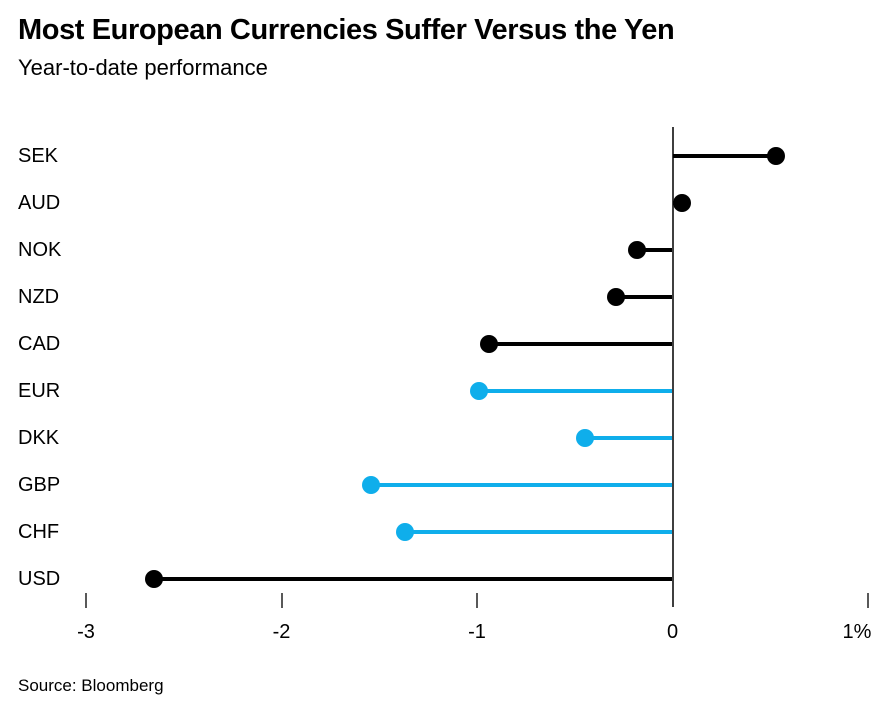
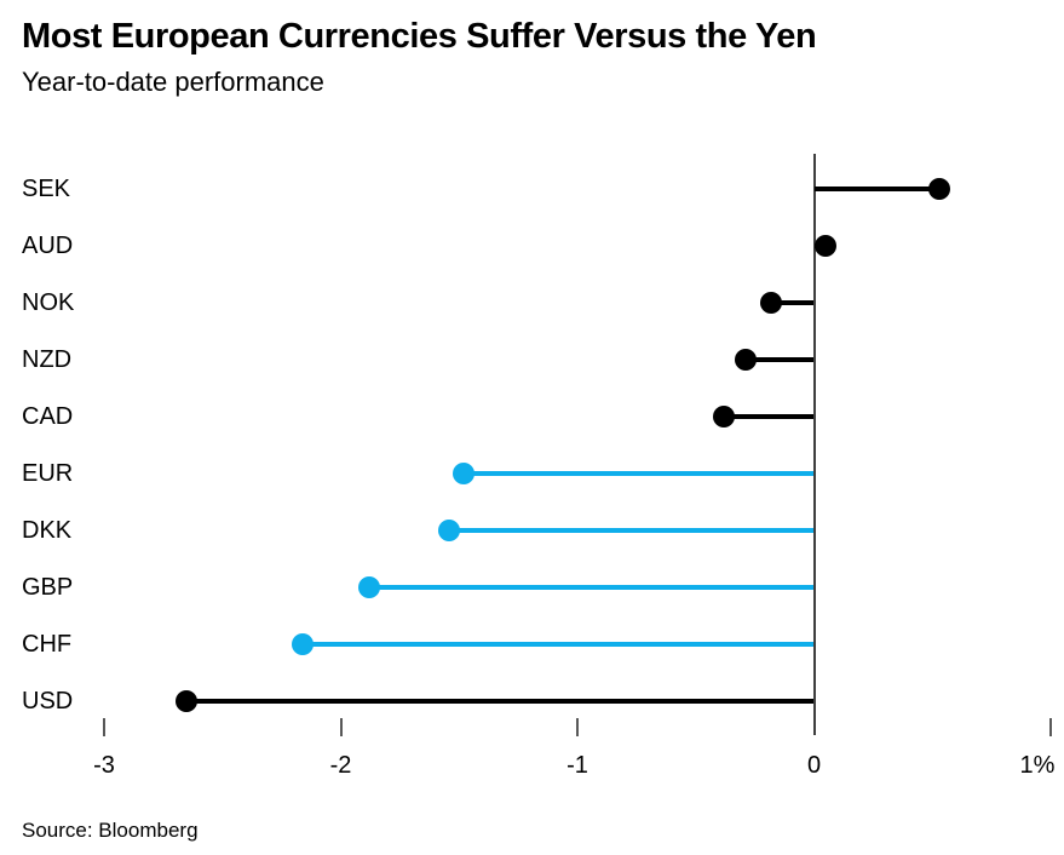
CAD: -0.94% -> -0.38%
EUR: -0.99% -> -1.48%
DKK: -0.45% -> -1.54%
GBP: -1.54% -> -1.88%
CHF: -1.37% -> -2.16%
